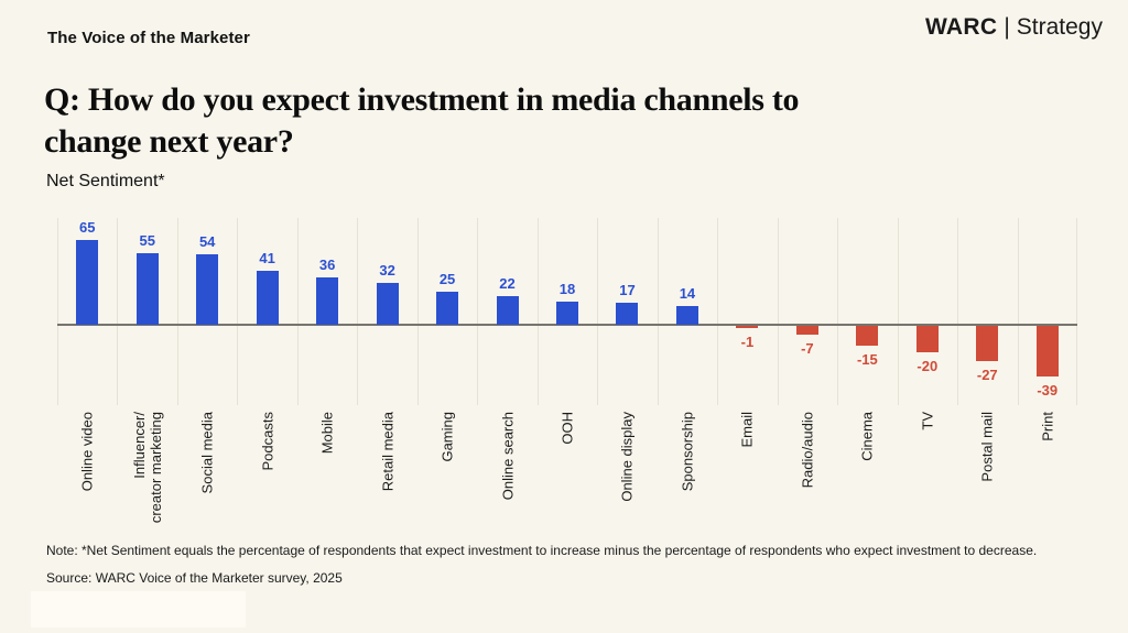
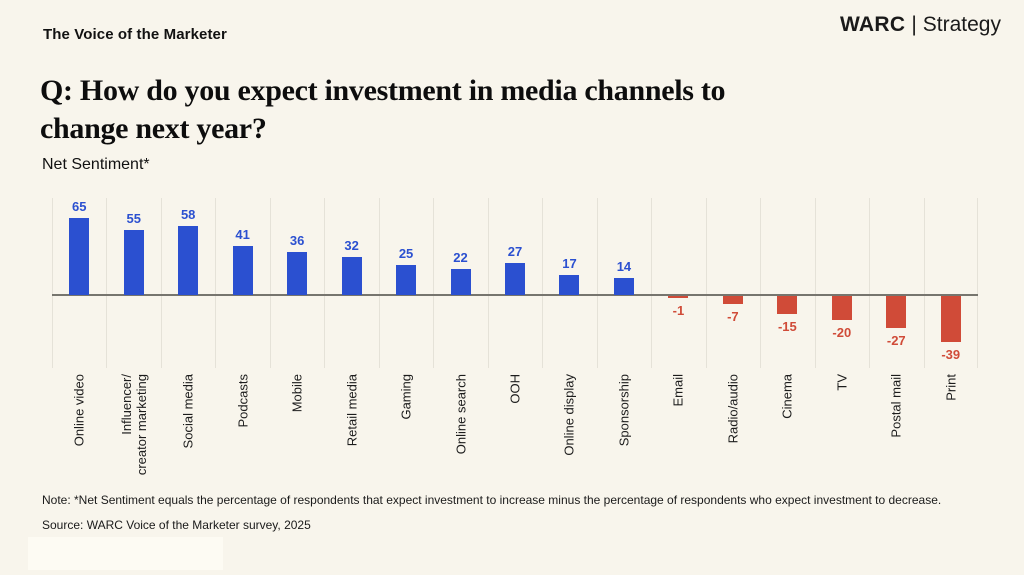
Social media: 54 -> 58
OOH: 18 -> 27
